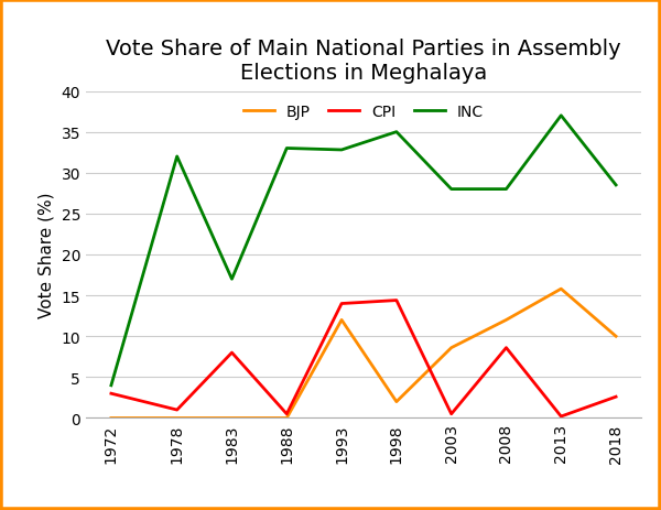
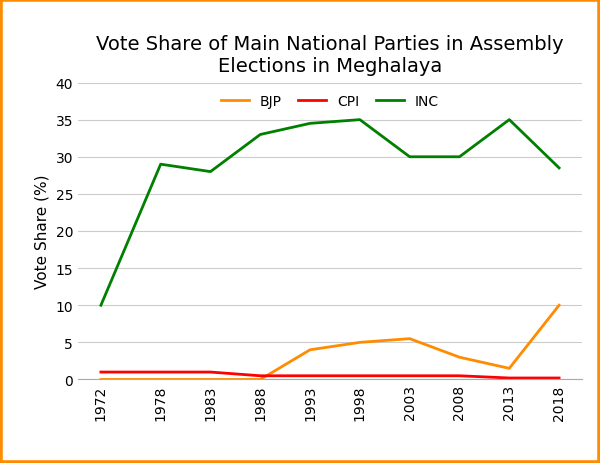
CPI/1972: 3.0 -> 1.0
INC/1972: 4.0 -> 10.0
INC/1978: 32.0 -> 29.0
CPI/1983: 8.0 -> 1.0
INC/1983: 17.0 -> 28.0
BJP/1993: 12.0 -> 4.0
CPI/1993: 14.0 -> 0.5
INC/1993: 32.8 -> 34.5
BJP/1998: 2.0 -> 5.0
CPI/1998: 14.4 -> 0.5
BJP/2003: 8.6 -> 5.5
INC/2003: 28.0 -> 30.0
BJP/2008: 12.0 -> 3.0
CPI/2008: 8.6 -> 0.5
INC/2008: 28.0 -> 30.0
BJP/2013: 15.8 -> 1.5
INC/2013: 37.0 -> 35.0
CPI/2018: 2.6 -> 0.2
